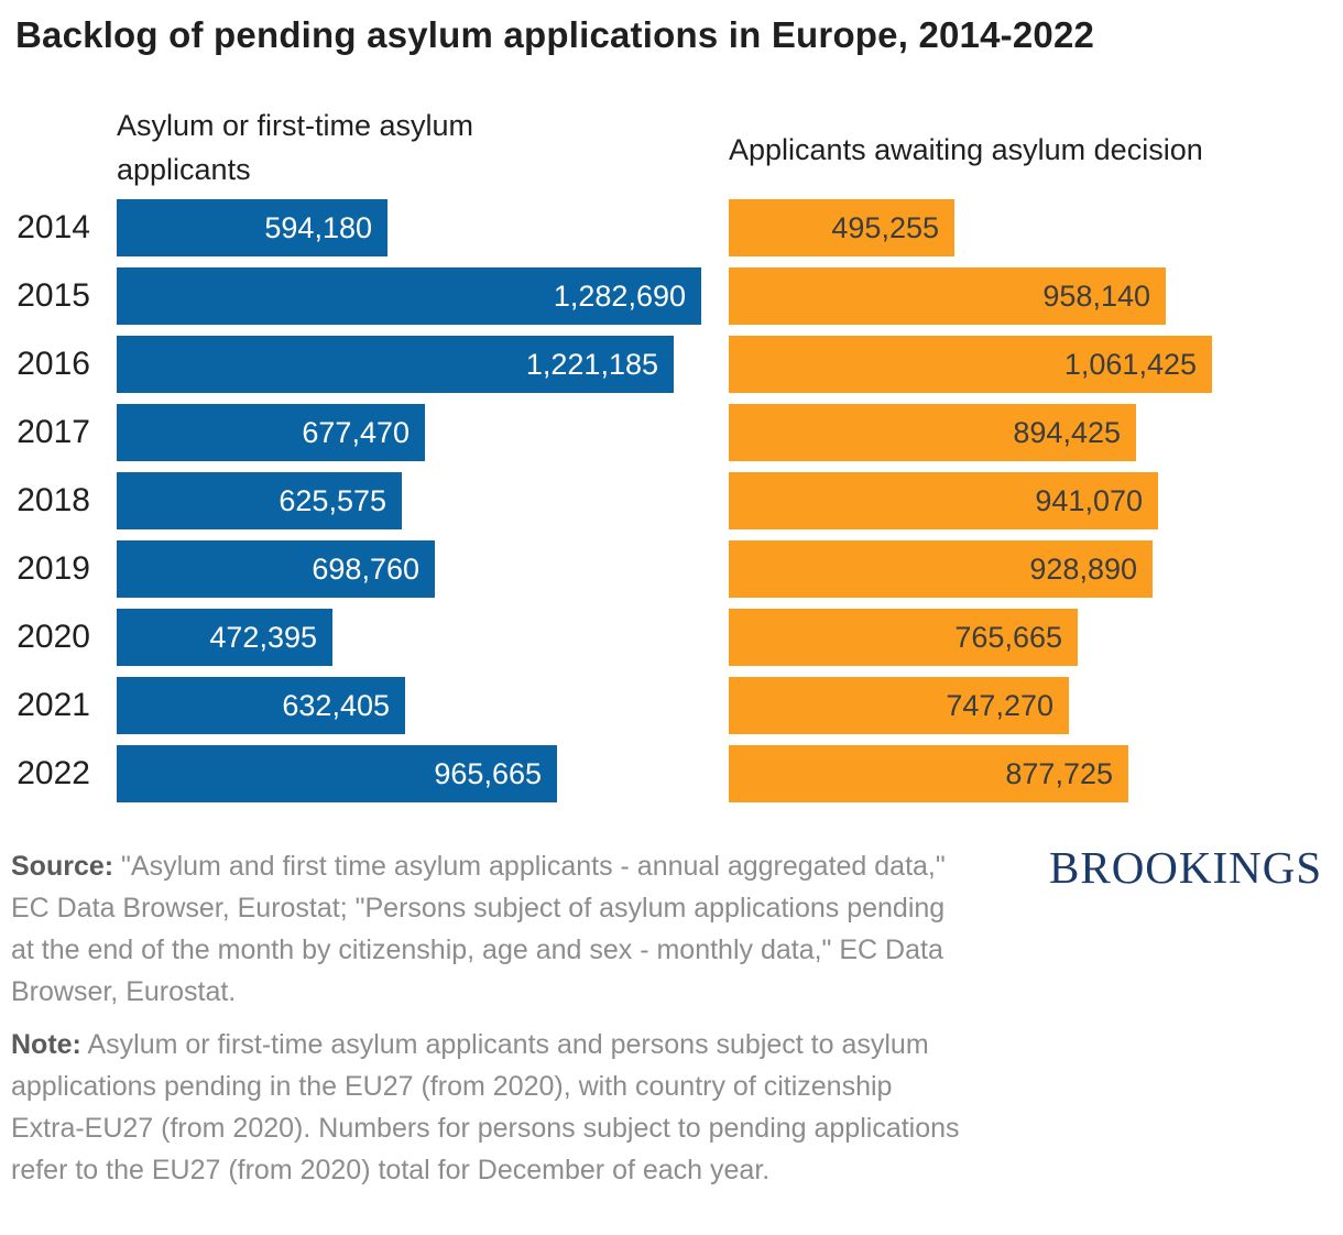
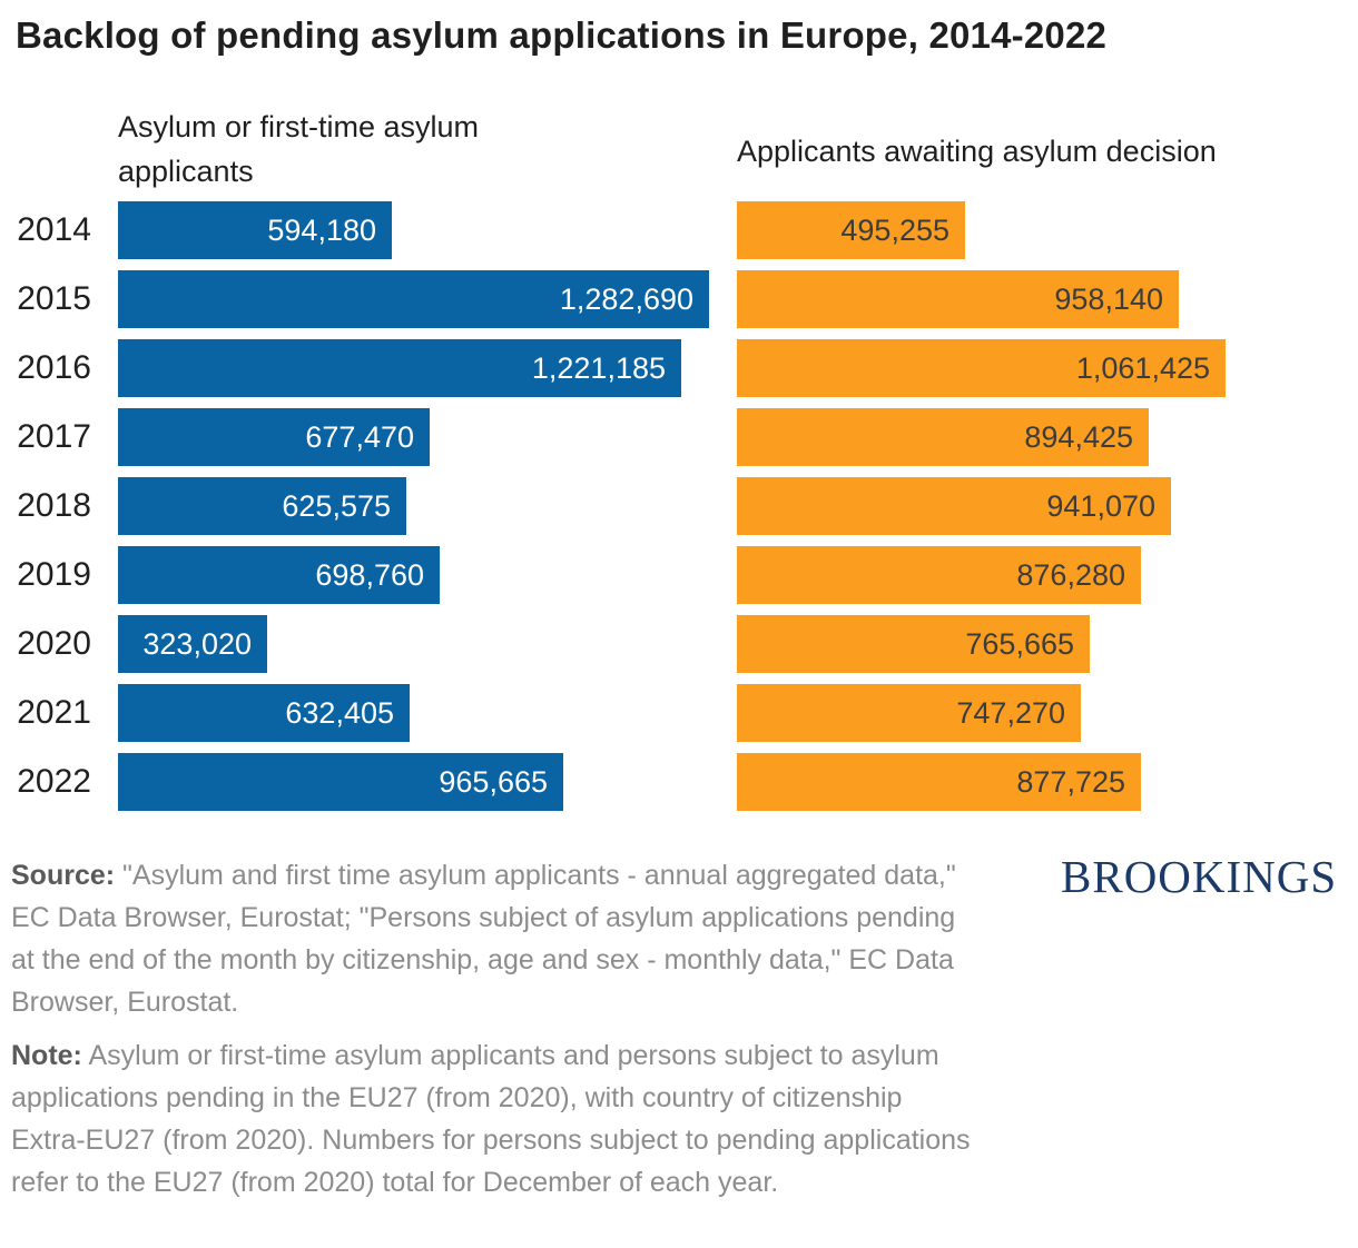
Applicants awaiting asylum decision/2019: 928,890 -> 876,280
Asylum or first-time asylum applicants/2020: 472,395 -> 323,020
